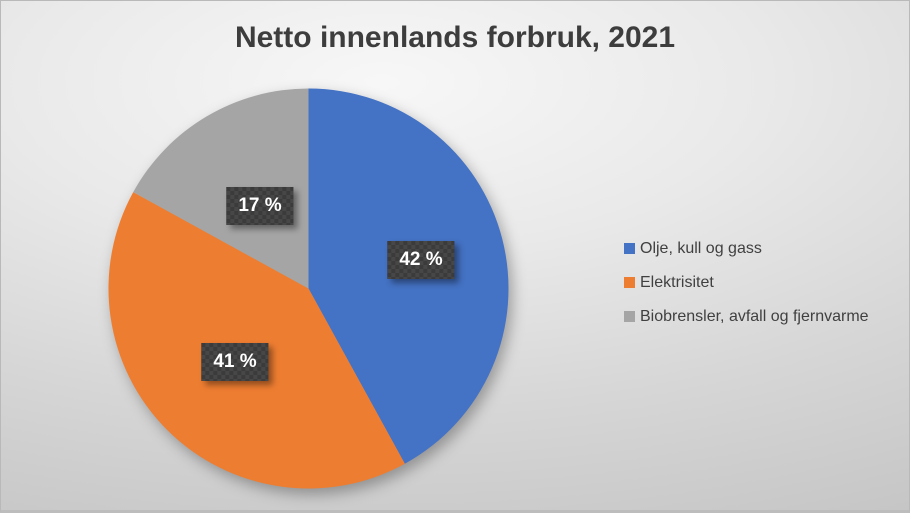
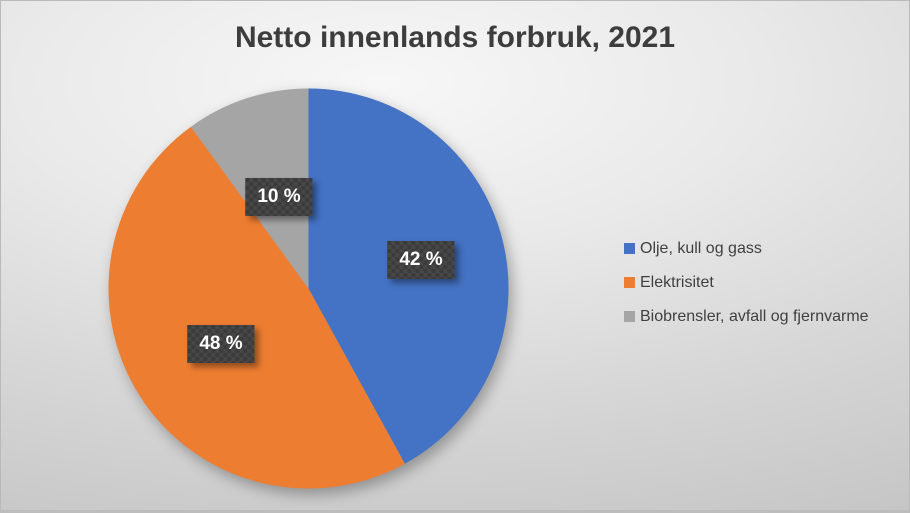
Elektrisitet: 41 -> 48
Biobrensler, avfall og fjernvarme: 17 -> 10
